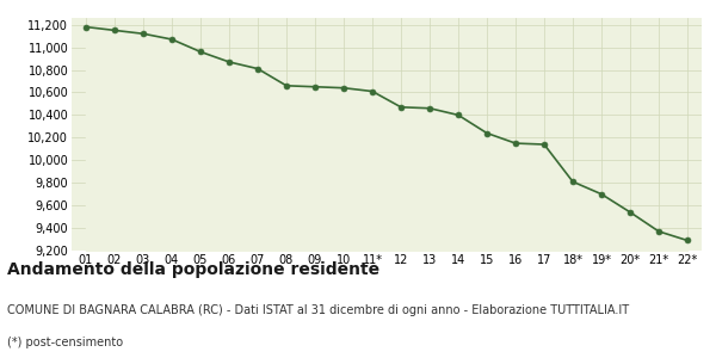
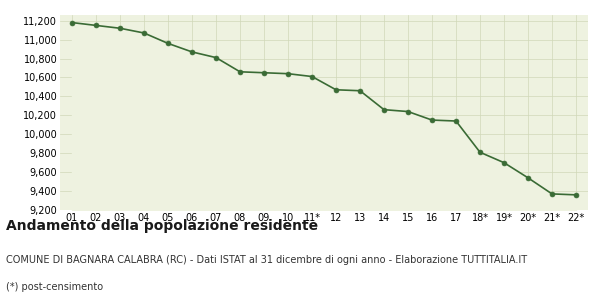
14: 10,400 -> 10,260
22*: 9,290 -> 9,360
